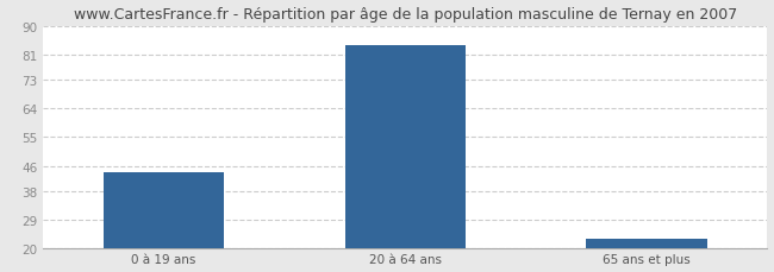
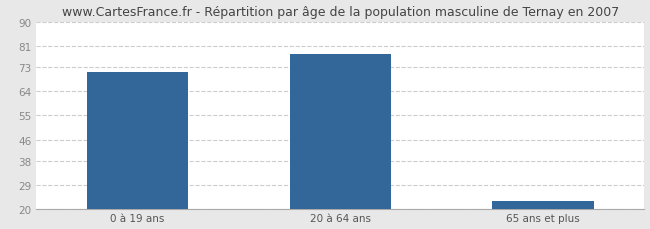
0 à 19 ans: 44 -> 71
20 à 64 ans: 84 -> 78
